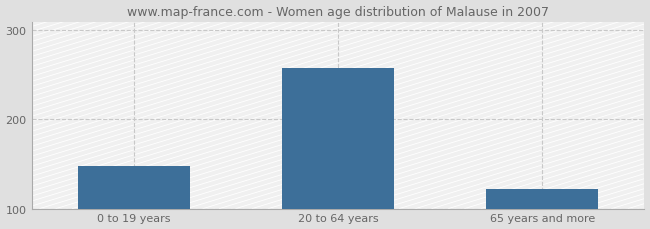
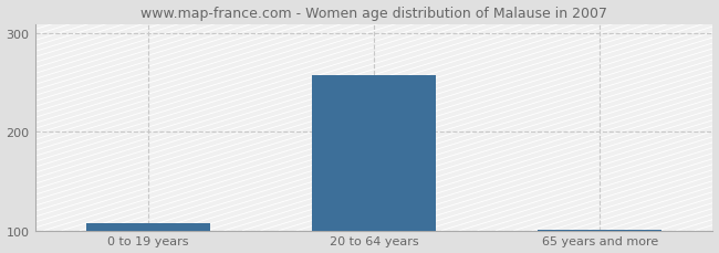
0 to 19 years: 148 -> 107
65 years and more: 122 -> 101
